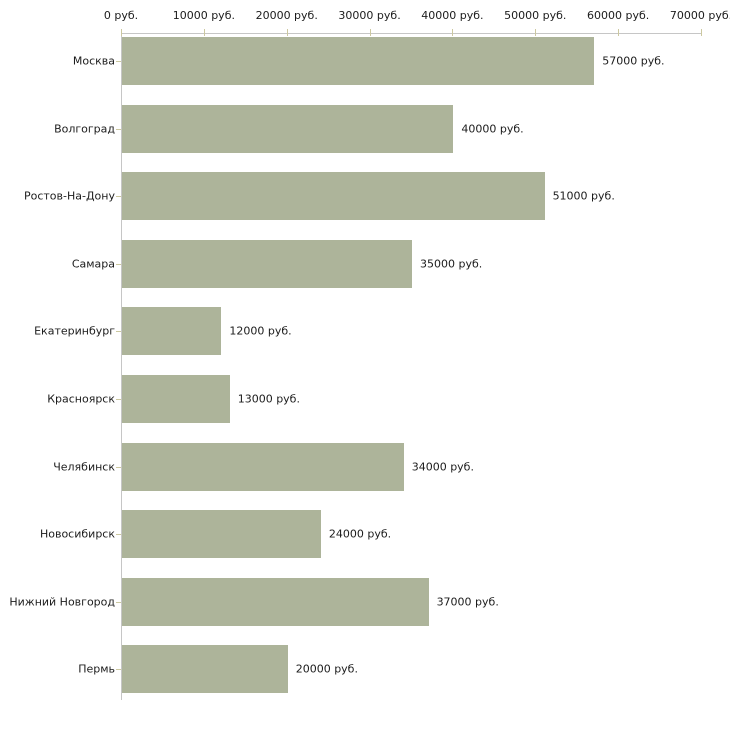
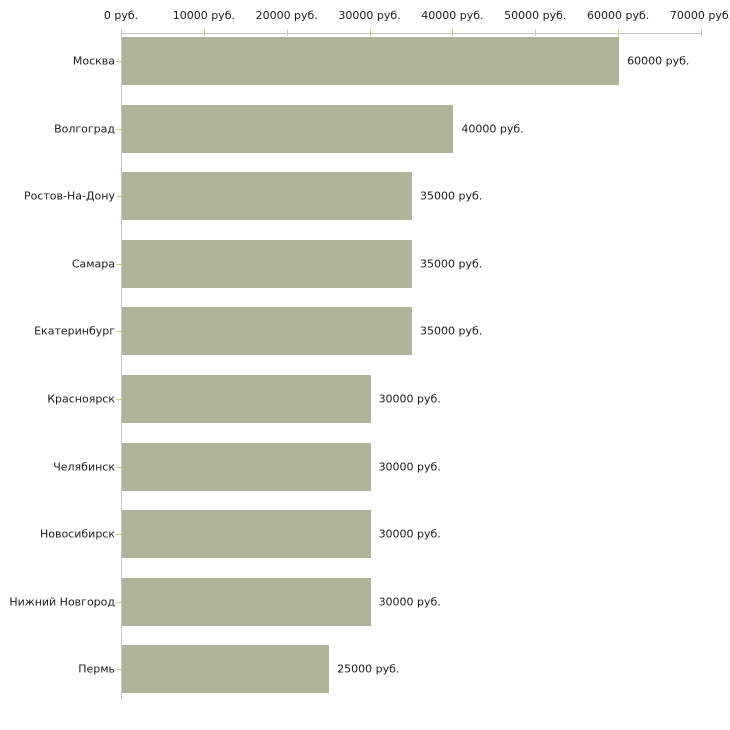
Москва: 57000 -> 60000
Ростов-На-Дону: 51000 -> 35000
Екатеринбург: 12000 -> 35000
Красноярск: 13000 -> 30000
Челябинск: 34000 -> 30000
Новосибирск: 24000 -> 30000
Нижний Новгород: 37000 -> 30000
Пермь: 20000 -> 25000
